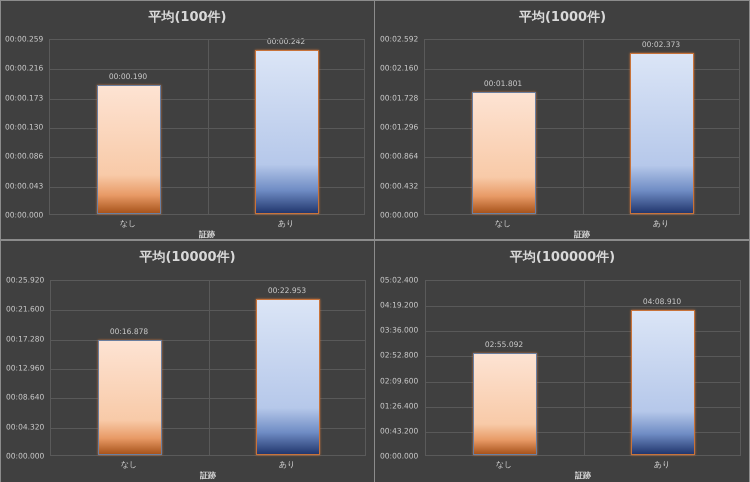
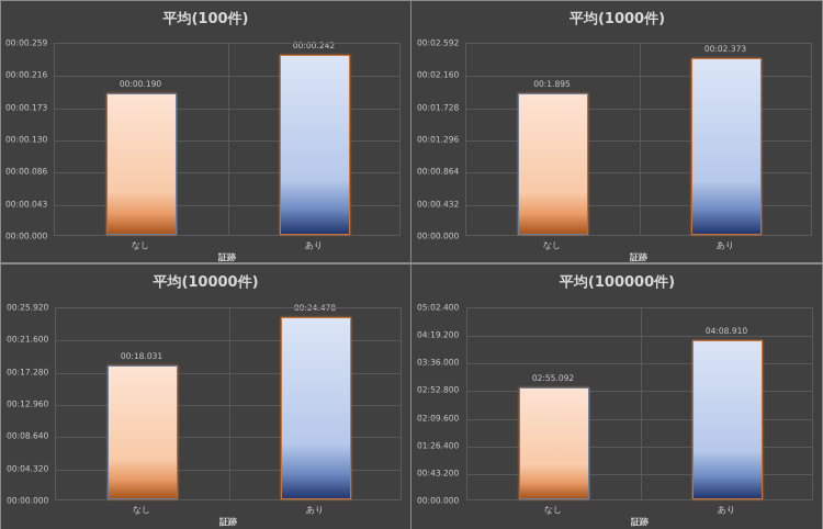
平均(1000件)/なし: 01.801 -> 1.895
平均(10000件)/なし: 16.878 -> 18.031
平均(10000件)/あり: 22.953 -> 24.478
